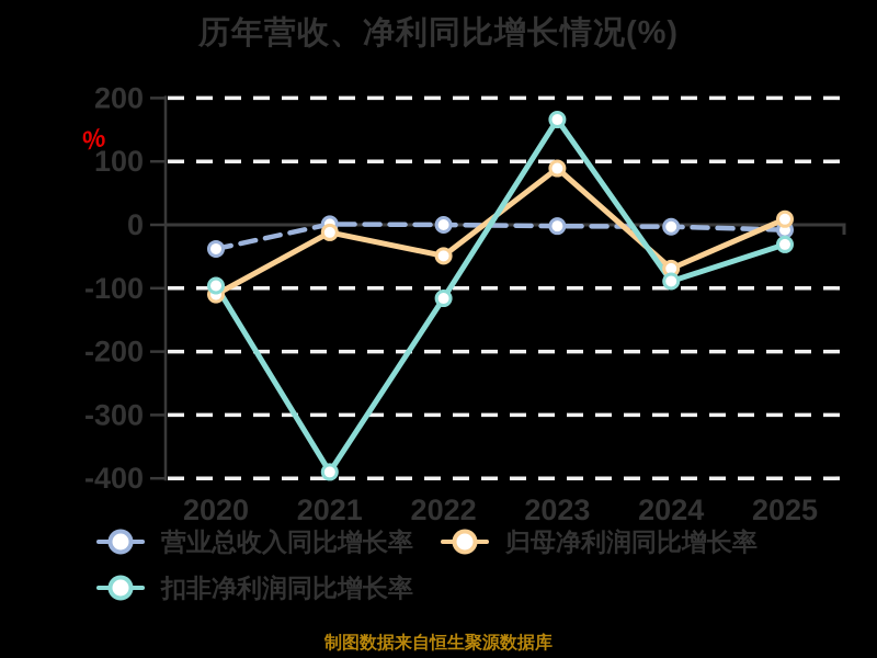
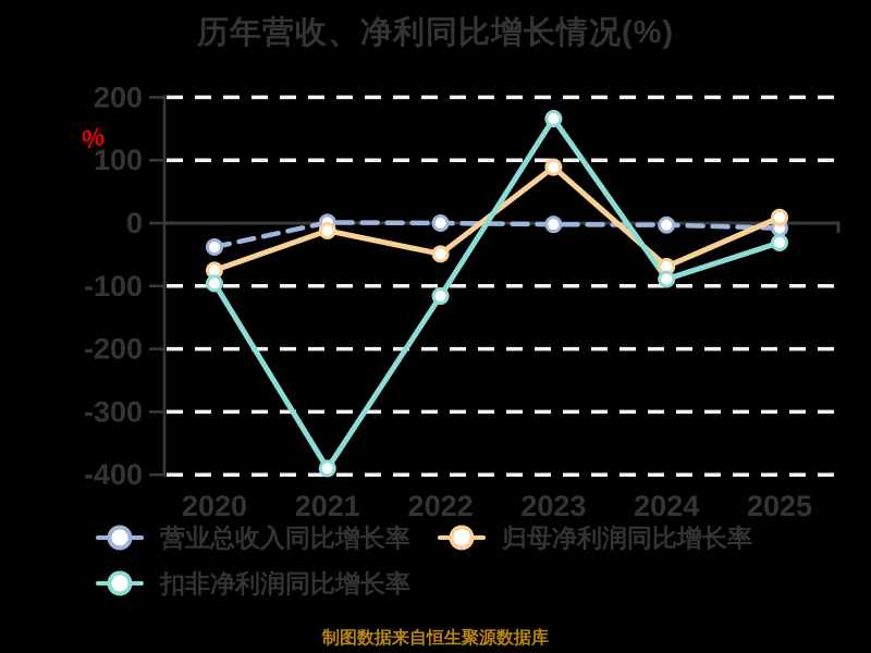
归母净利润同比增长率/2020: -110 -> -80
